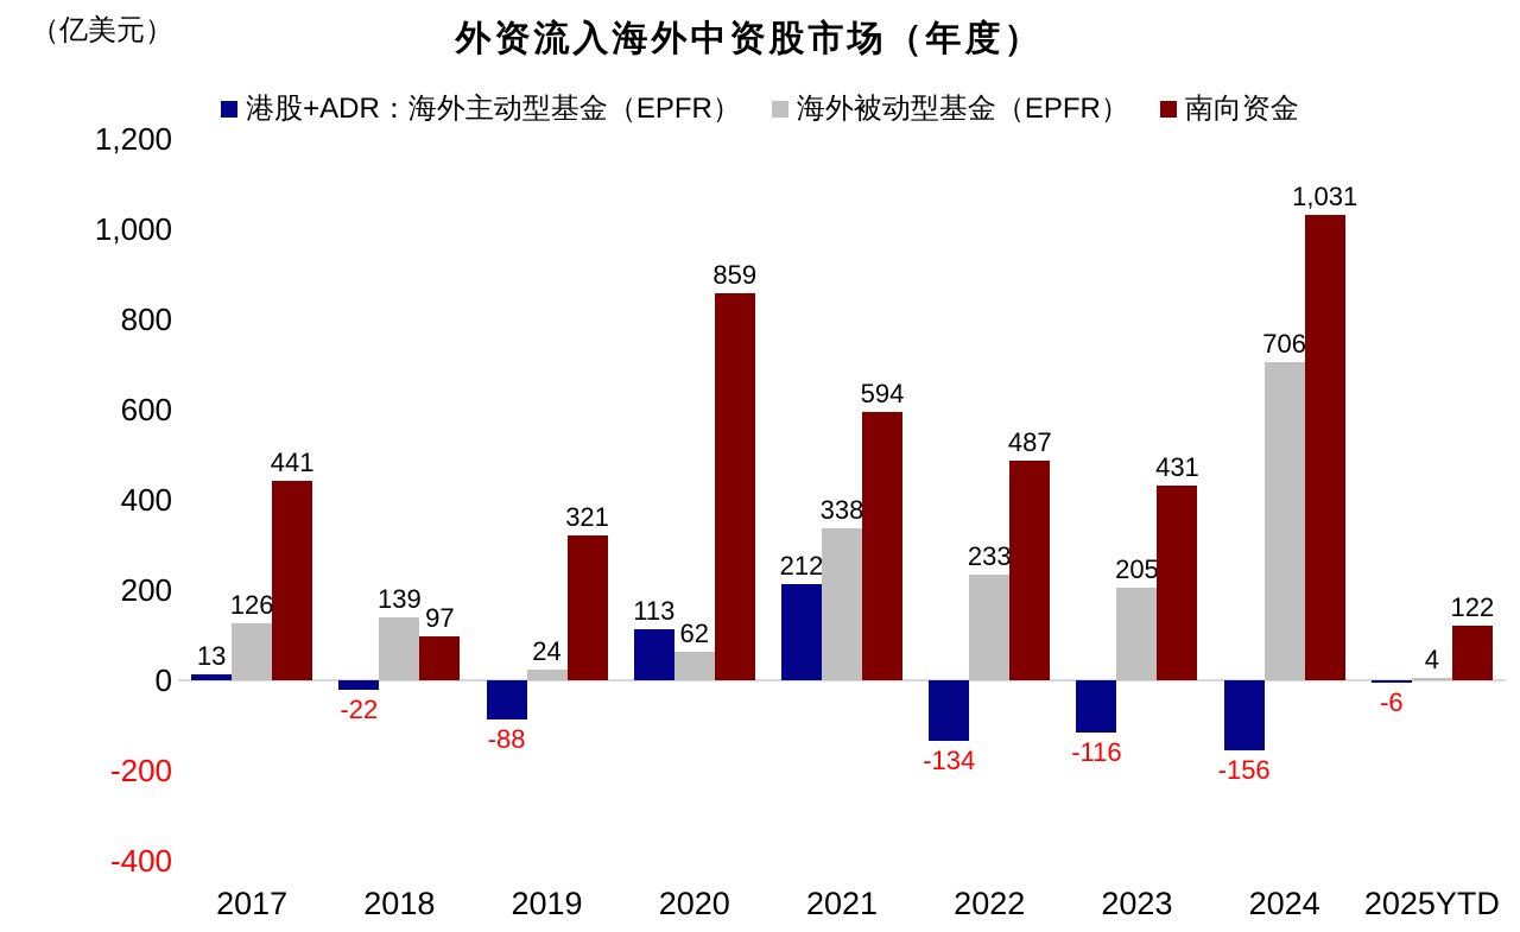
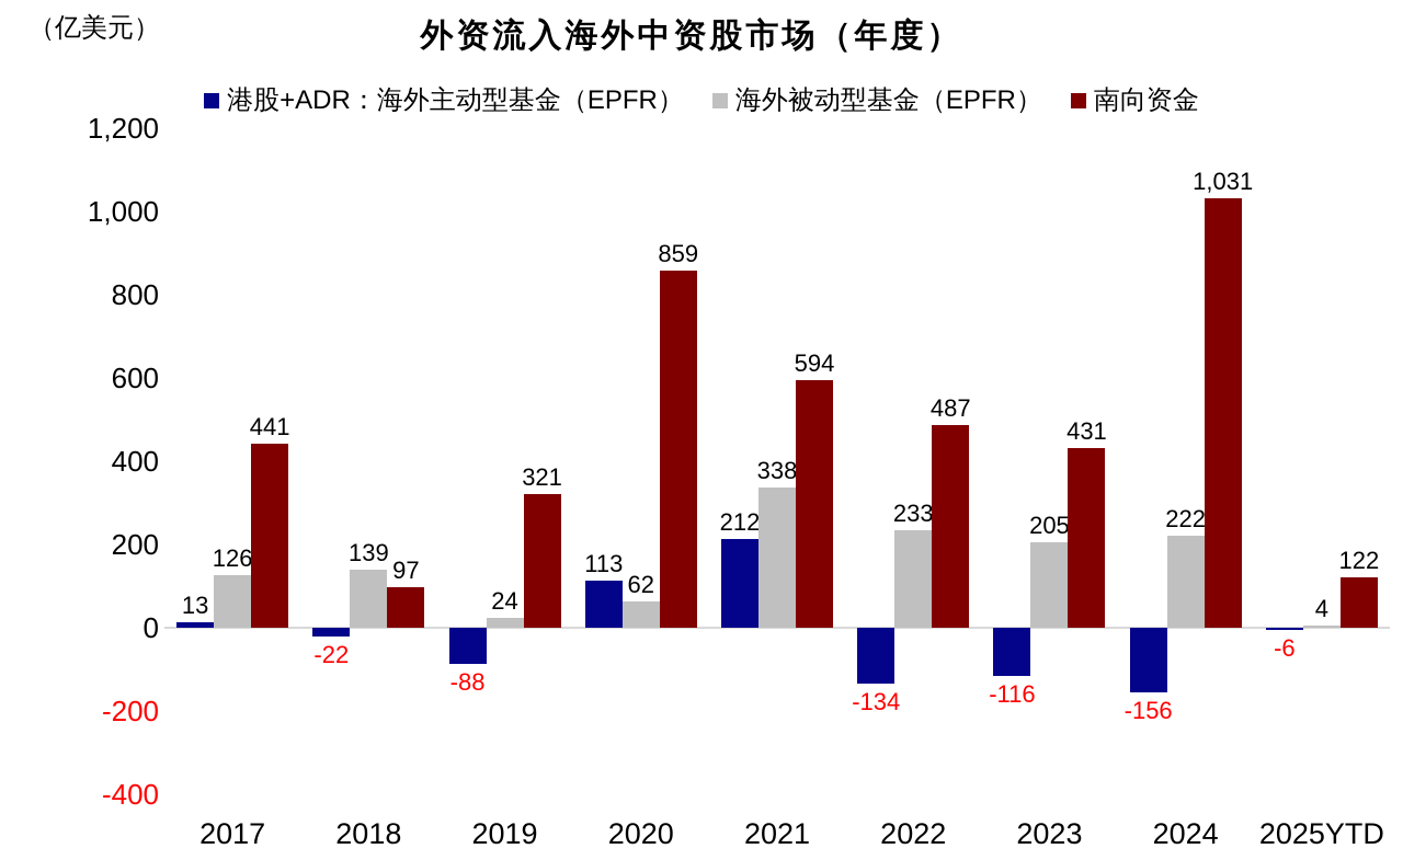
海外被动型基金（EPFR）/2024: 706 -> 222
